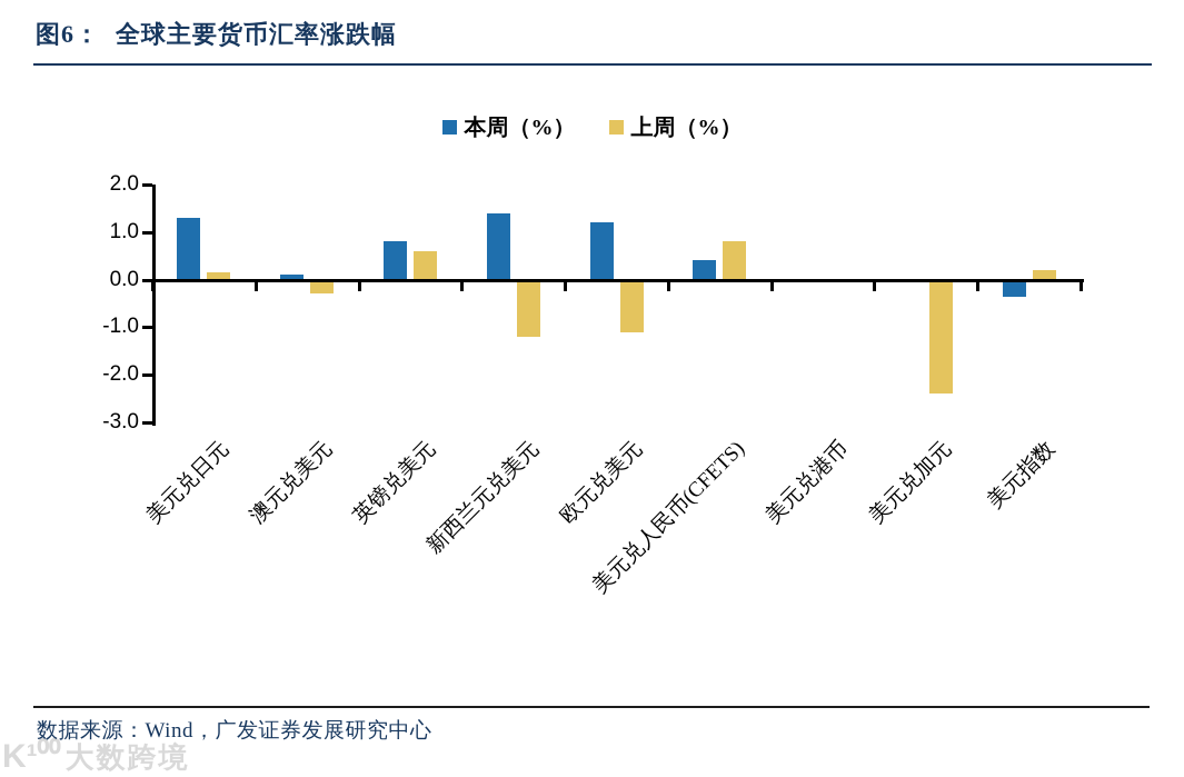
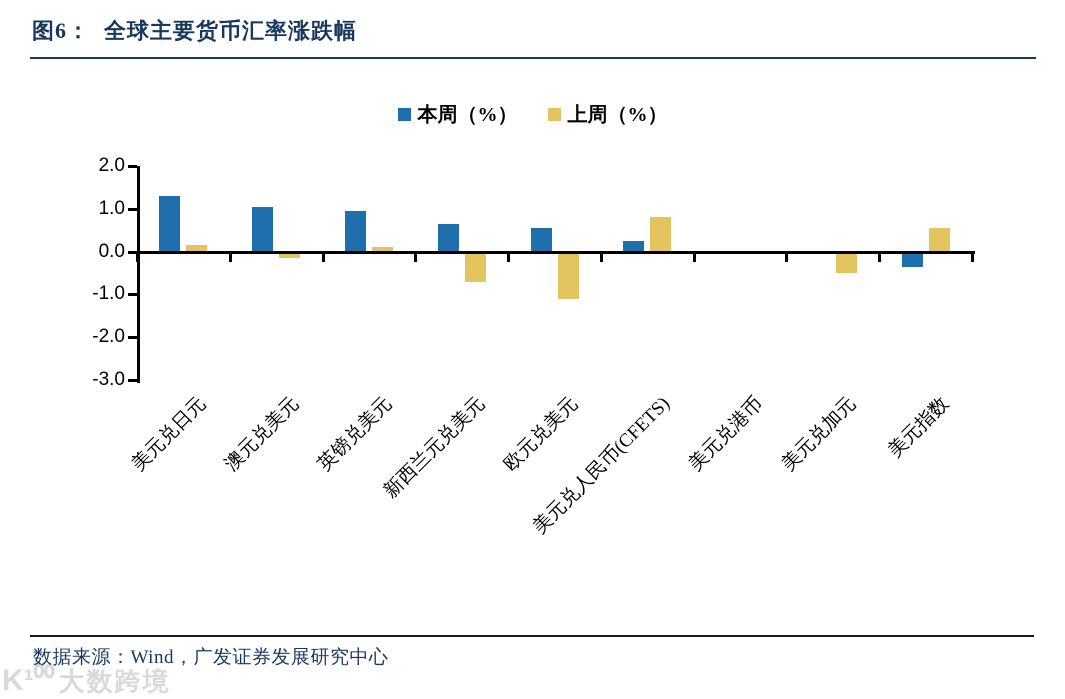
本周（%）/澳元兑美元: 0.1 -> 1.1
上周（%）/澳元兑美元: -0.3 -> -0.1
本周（%）/英镑兑美元: 0.8 -> 0.9
上周（%）/英镑兑美元: 0.6 -> 0.1
本周（%）/新西兰元兑美元: 1.4 -> 0.7
上周（%）/新西兰元兑美元: -1.2 -> -0.7
本周（%）/欧元兑美元: 1.2 -> 0.6
本周（%）/美元兑人民币(CFETS): 0.4 -> 0.2
上周（%）/美元兑加元: -2.4 -> -0.5
上周（%）/美元指数: 0.2 -> 0.6
